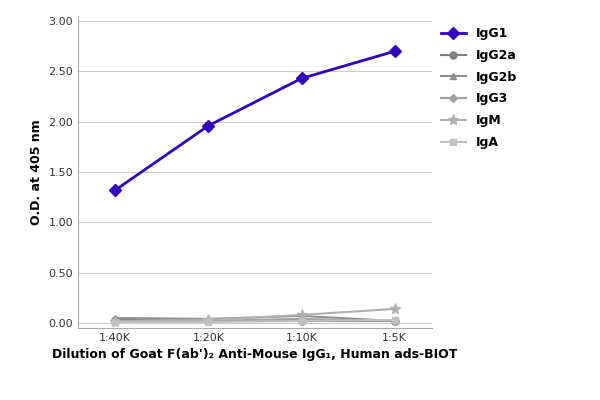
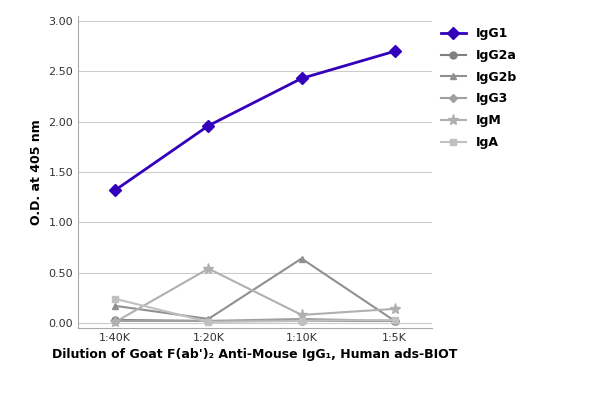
IgG2b/1:40K: 0.05 -> 0.17
IgA/1:40K: 0.01 -> 0.24
IgM/1:20K: 0.03 -> 0.54
IgG2b/1:10K: 0.07 -> 0.64
